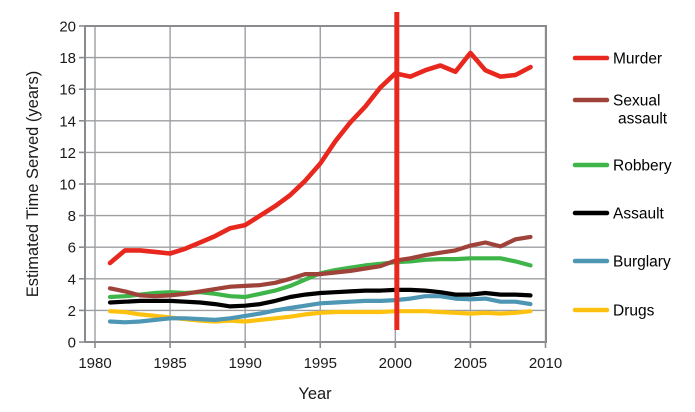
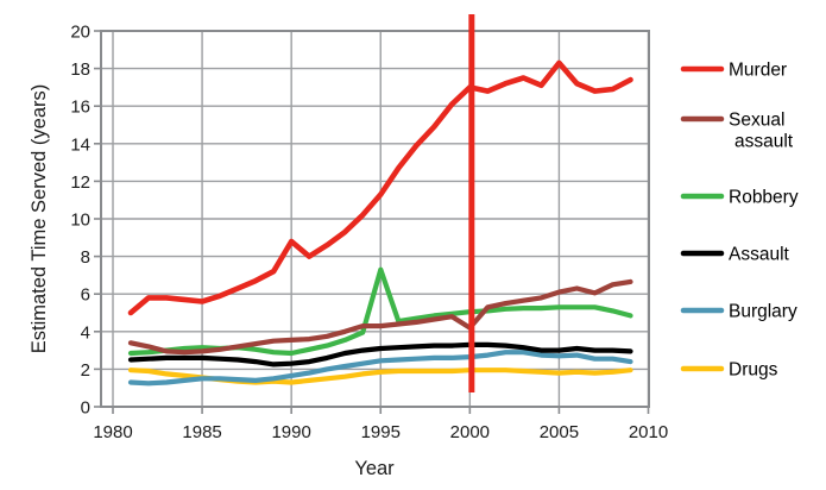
Murder/1990: 7.4 -> 8.8
Robbery/1995: 4.3 -> 7.3
Sexual assault/2000: 5.2 -> 4.2
